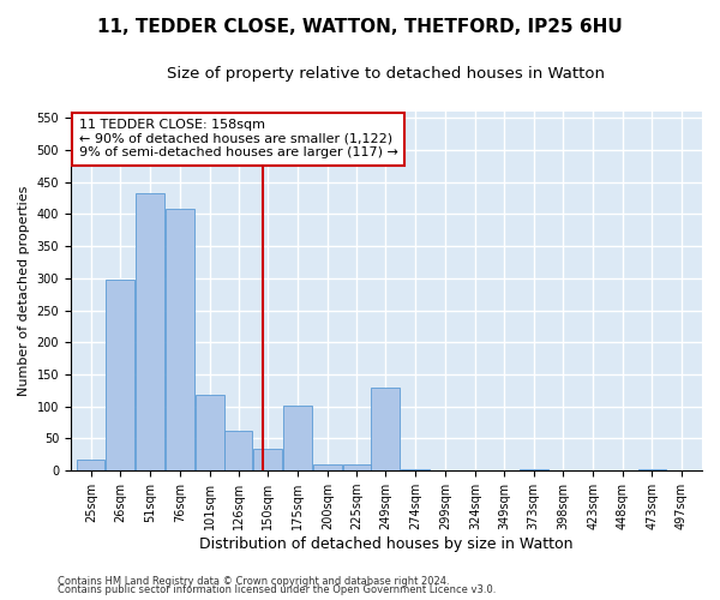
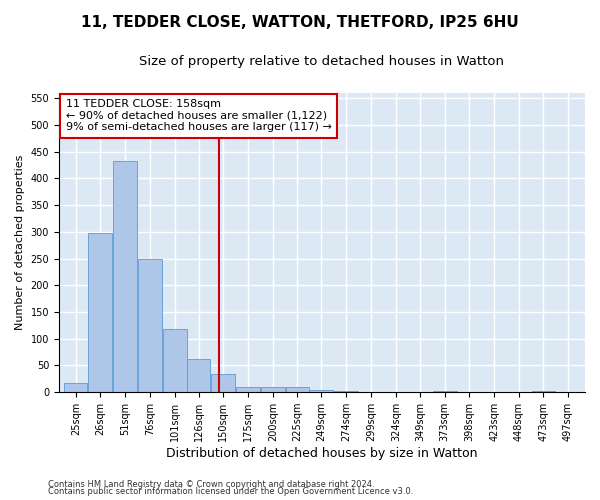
76sqm: 408 -> 250
175sqm: 102 -> 10
249sqm: 130 -> 5
